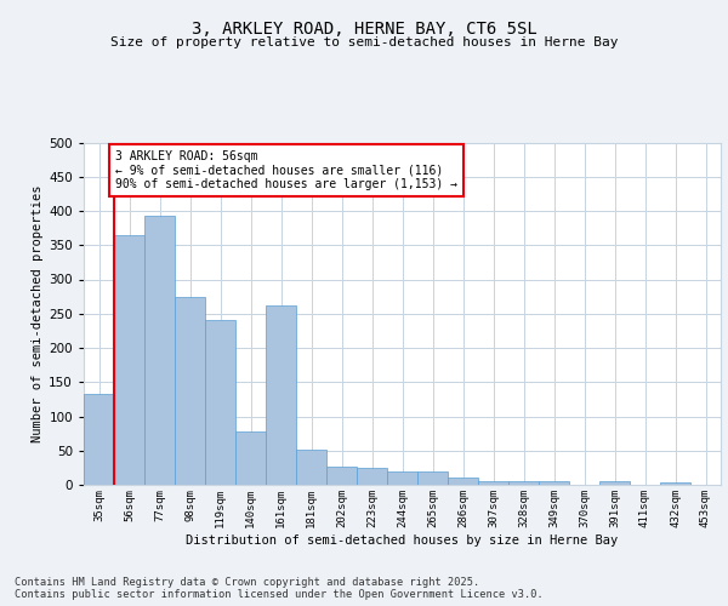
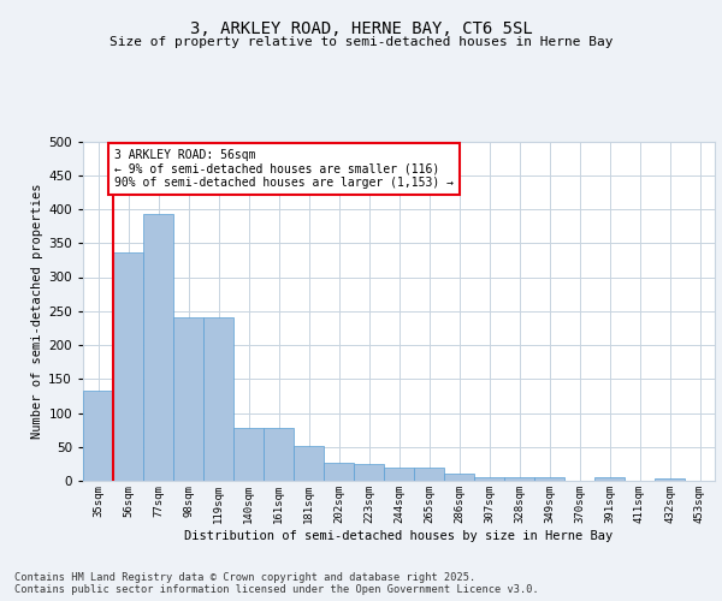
56sqm: 364 -> 336
98sqm: 274 -> 241
161sqm: 262 -> 78
